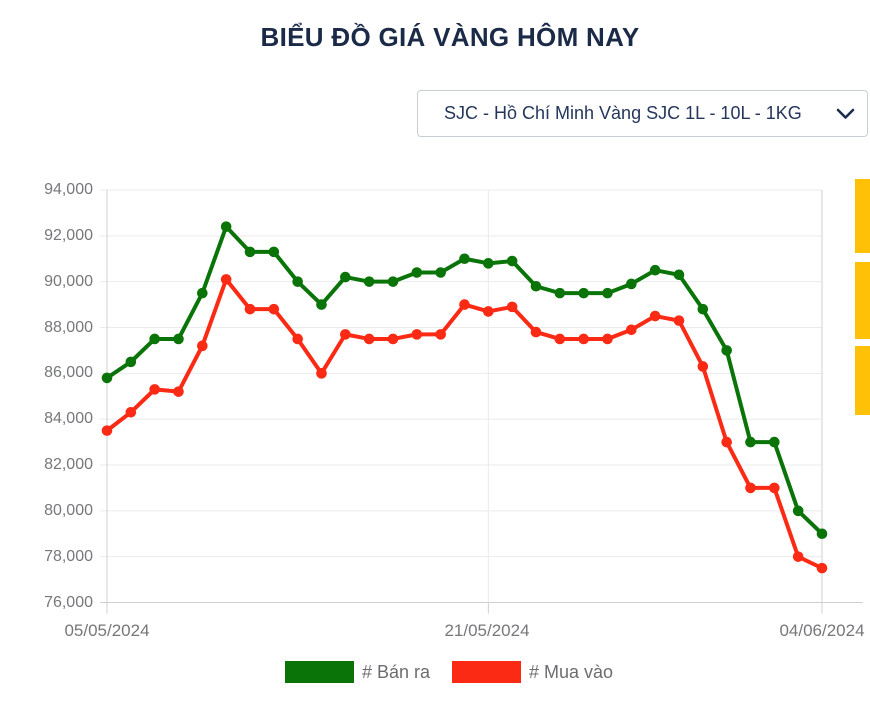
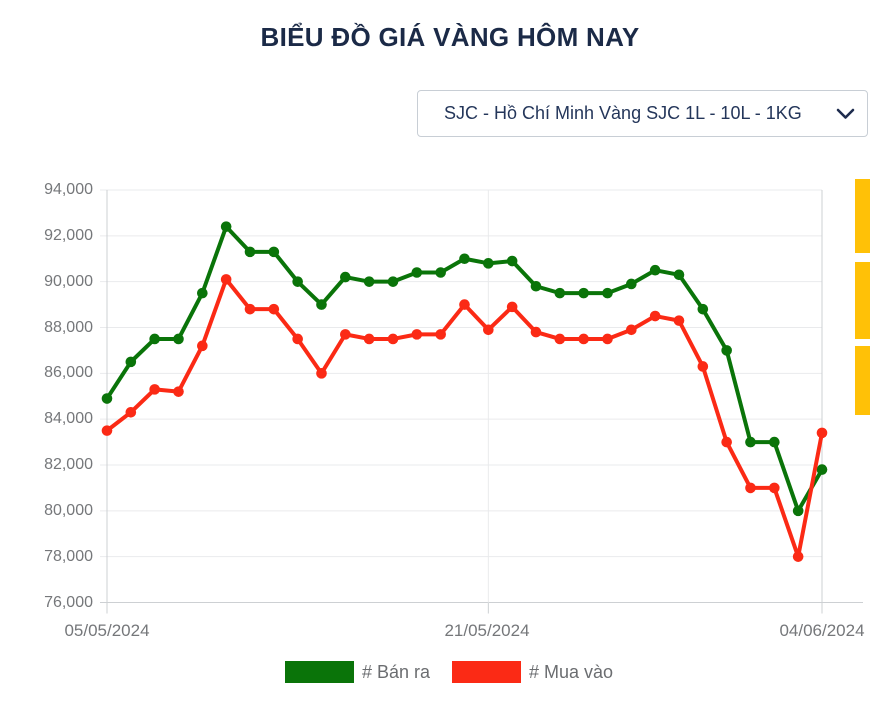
# Bán ra/05/05/2024: 85800 -> 84900
# Mua vào/21/05/2024: 88700 -> 87900
# Bán ra/04/06/2024: 79000 -> 81800
# Mua vào/04/06/2024: 77500 -> 83400
